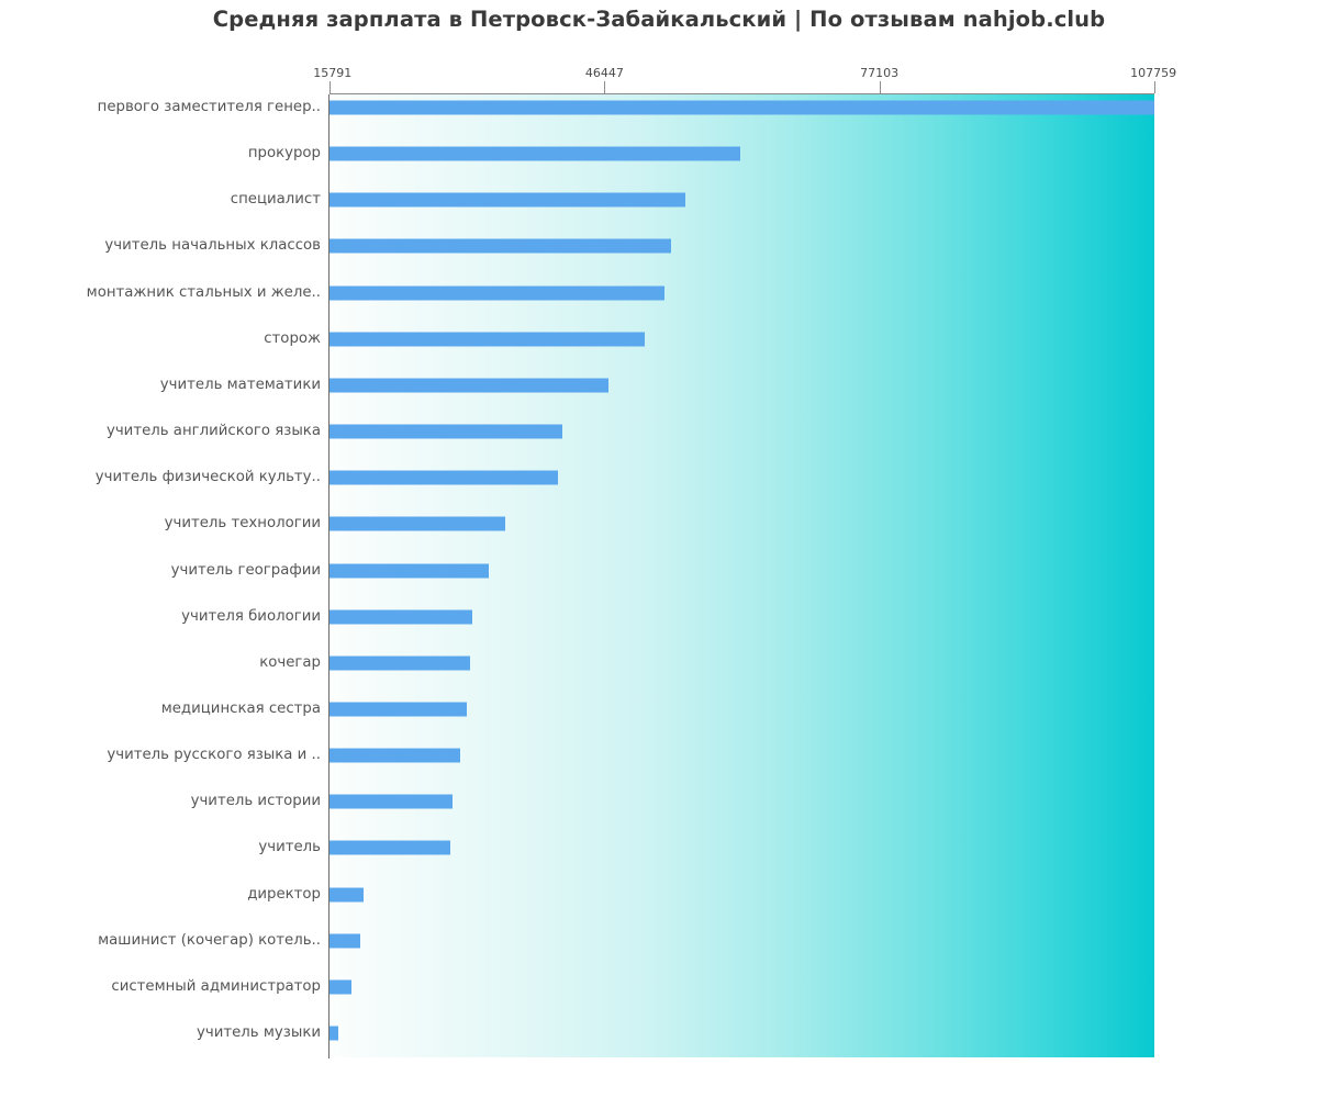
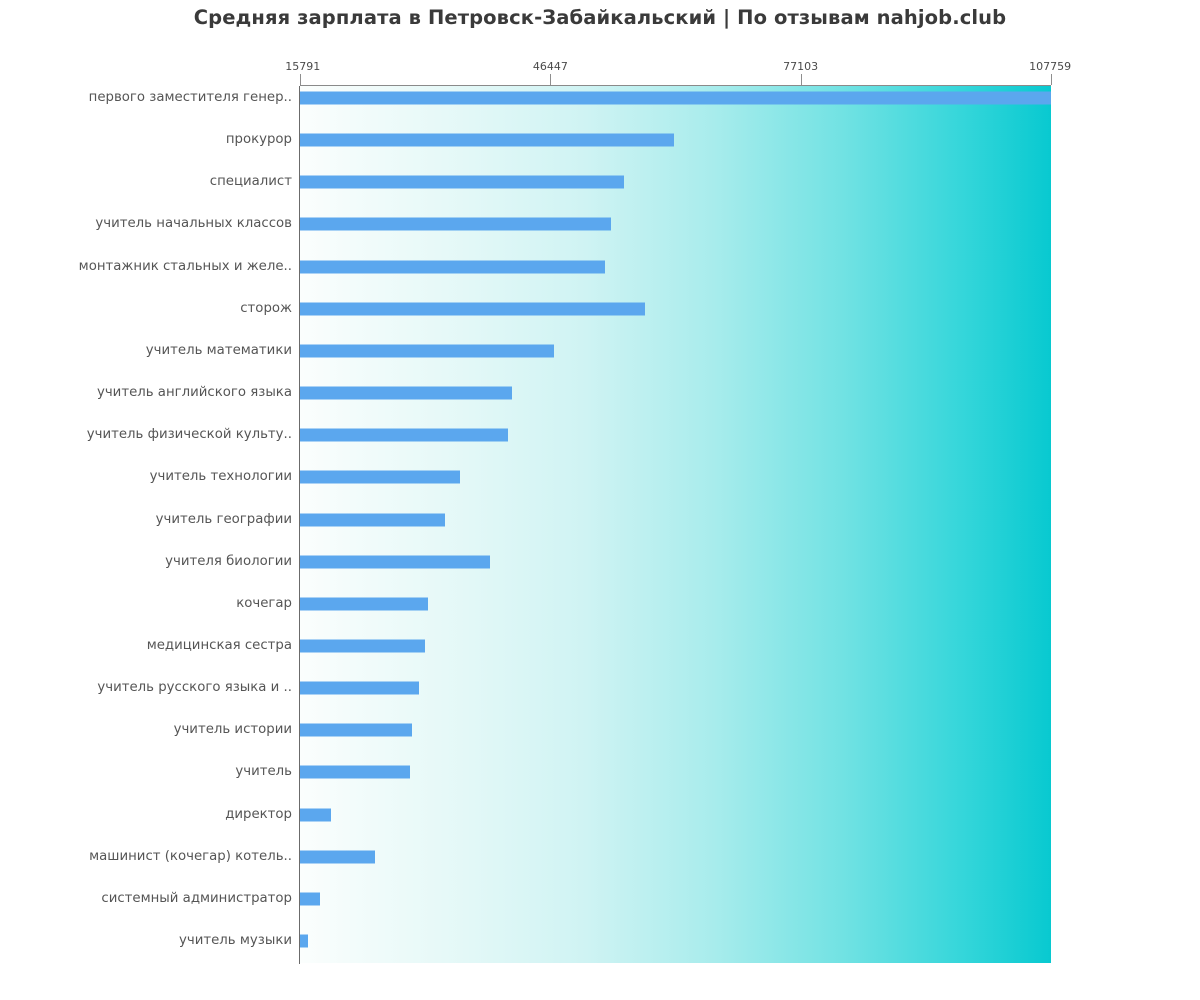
сторож: 51000 -> 58000
учителя биологии: 32000 -> 39000
машинист (кочегар) котель..: 19000 -> 25000
